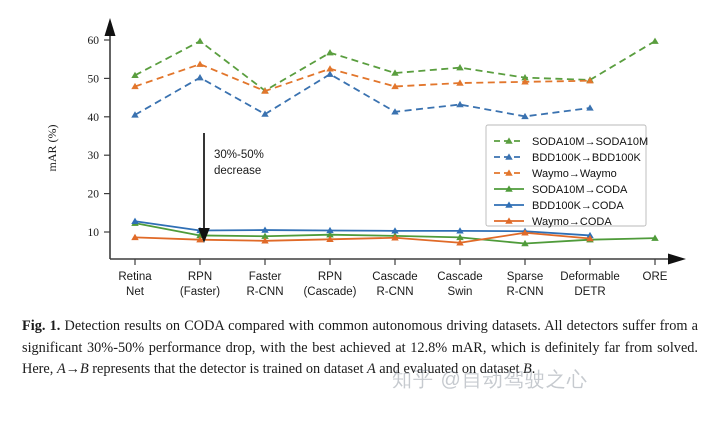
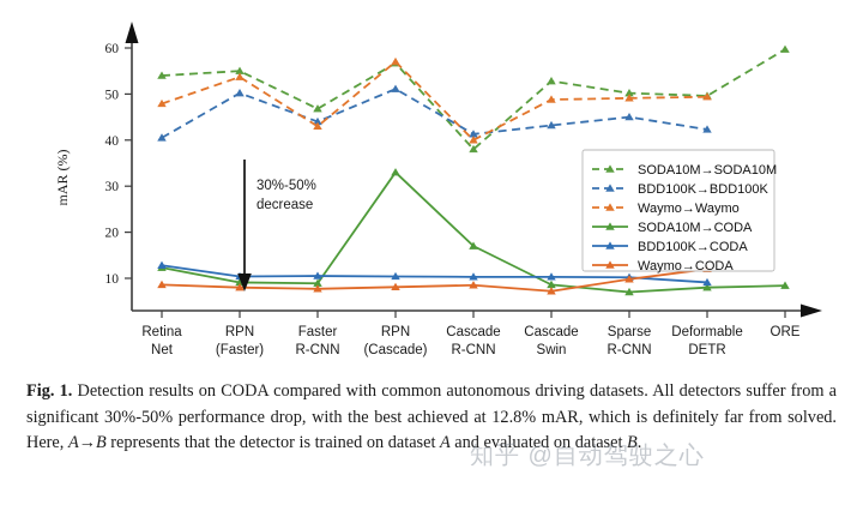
SODA10M→SODA10M/Retina Net: 51 -> 54
SODA10M→SODA10M/RPN (Faster): 60 -> 55
BDD100K→BDD100K/Faster R-CNN: 41 -> 44
Waymo→Waymo/Faster R-CNN: 47 -> 43
Waymo→Waymo/RPN (Cascade): 52 -> 57
SODA10M→CODA/RPN (Cascade): 9 -> 33
SODA10M→SODA10M/Cascade R-CNN: 51 -> 38
Waymo→Waymo/Cascade R-CNN: 48 -> 40
SODA10M→CODA/Cascade R-CNN: 9 -> 17
BDD100K→BDD100K/Sparse R-CNN: 40 -> 45
Waymo→CODA/Deformable DETR: 8 -> 12
